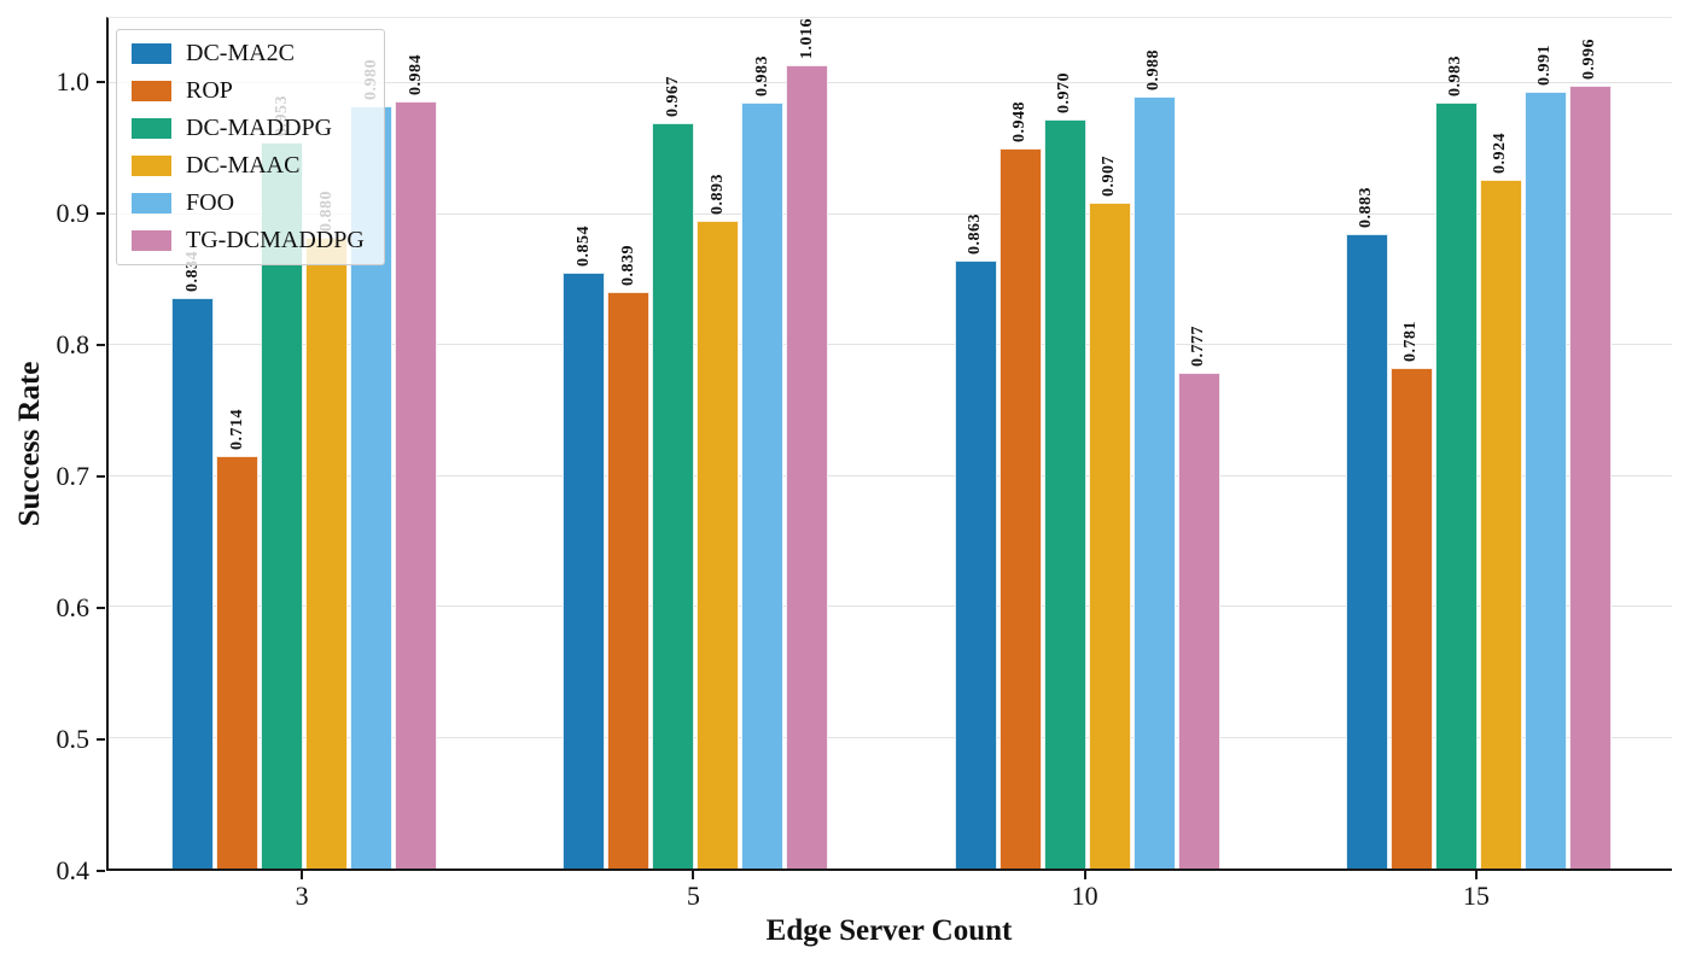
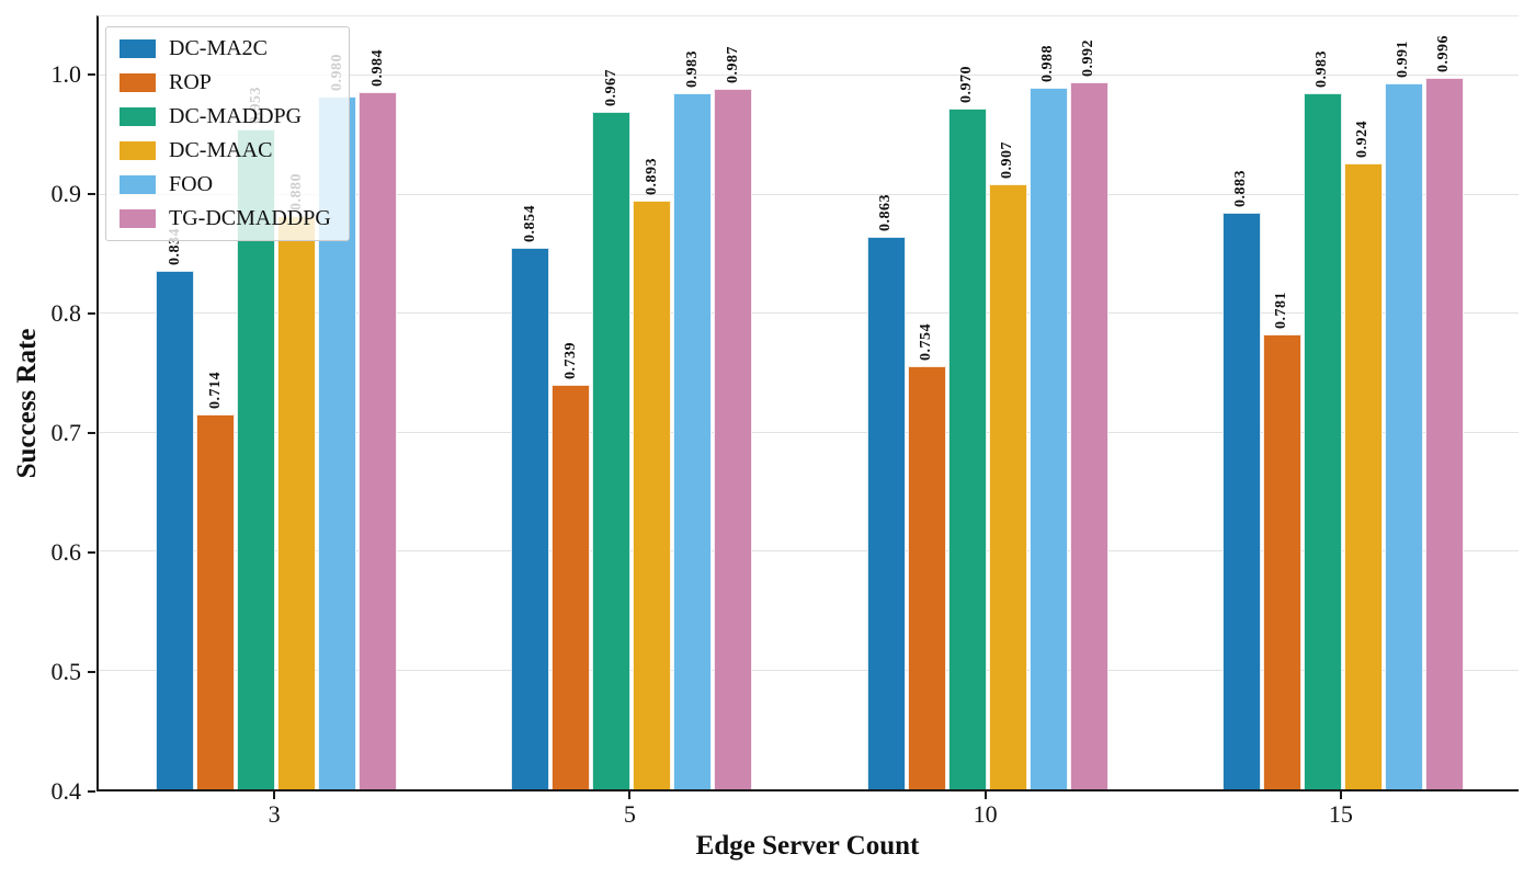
ROP/5: 0.839 -> 0.739
TG-DCMADDPG/5: 1.016 -> 0.987
ROP/10: 0.948 -> 0.754
TG-DCMADDPG/10: 0.777 -> 0.992
